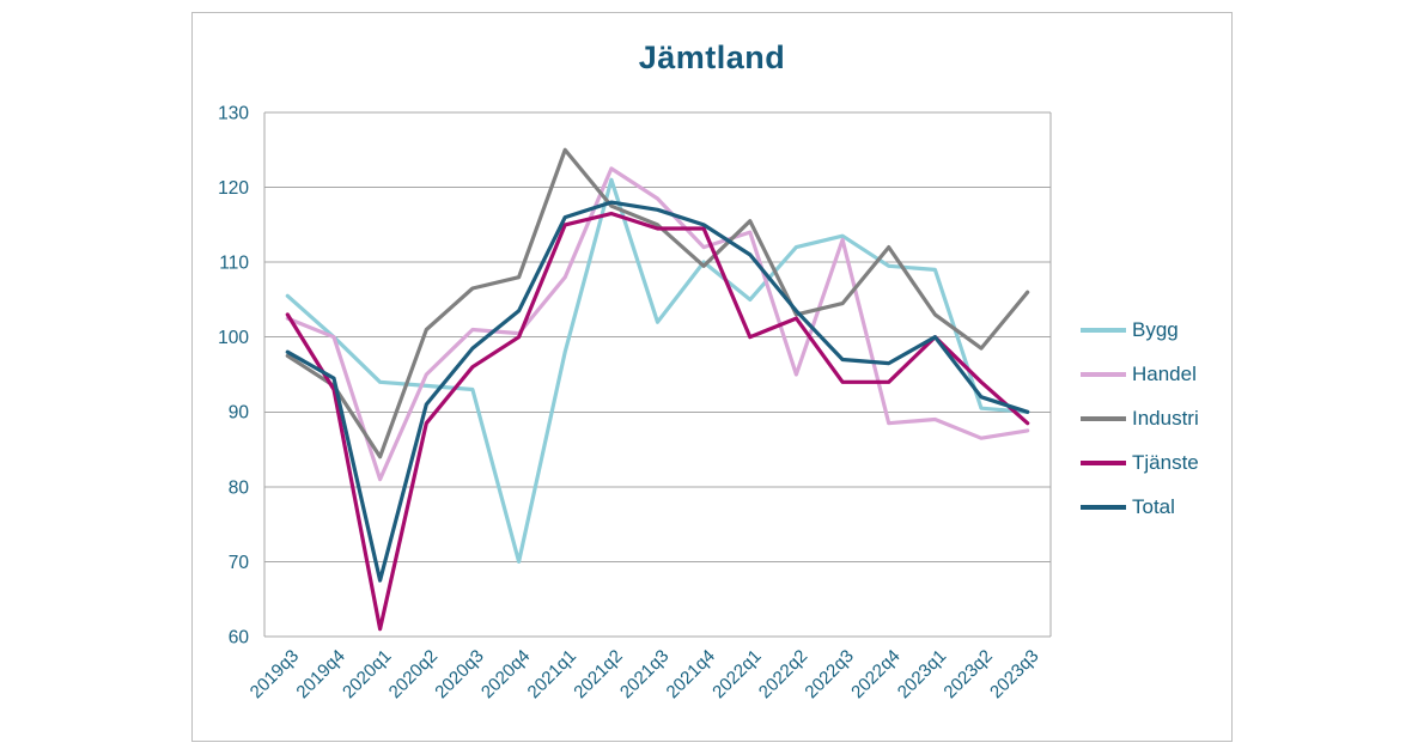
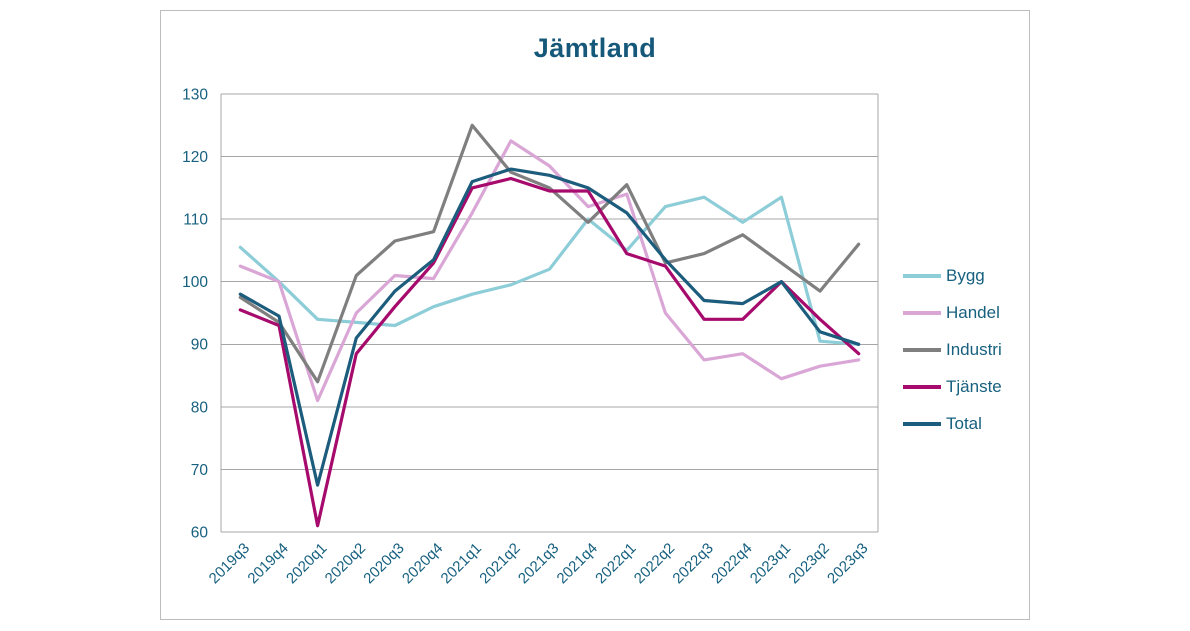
Tjänste/2019q3: 103 -> 96
Bygg/2020q4: 70 -> 96
Tjänste/2020q4: 100 -> 103
Handel/2021q1: 108 -> 111
Bygg/2021q2: 121 -> 100
Tjänste/2022q1: 100 -> 104
Handel/2022q3: 113 -> 88
Industri/2022q4: 112 -> 108
Bygg/2023q1: 109 -> 114
Handel/2023q1: 89 -> 84
